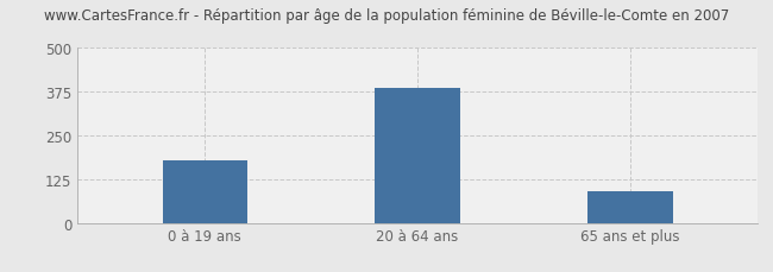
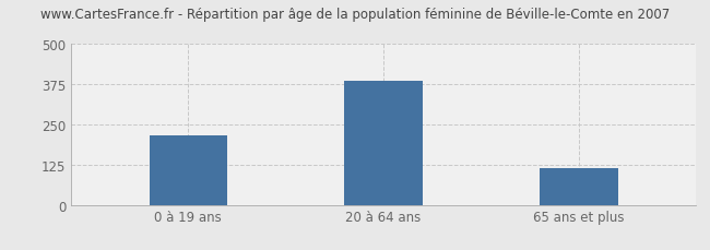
0 à 19 ans: 180 -> 215
65 ans et plus: 90 -> 115
